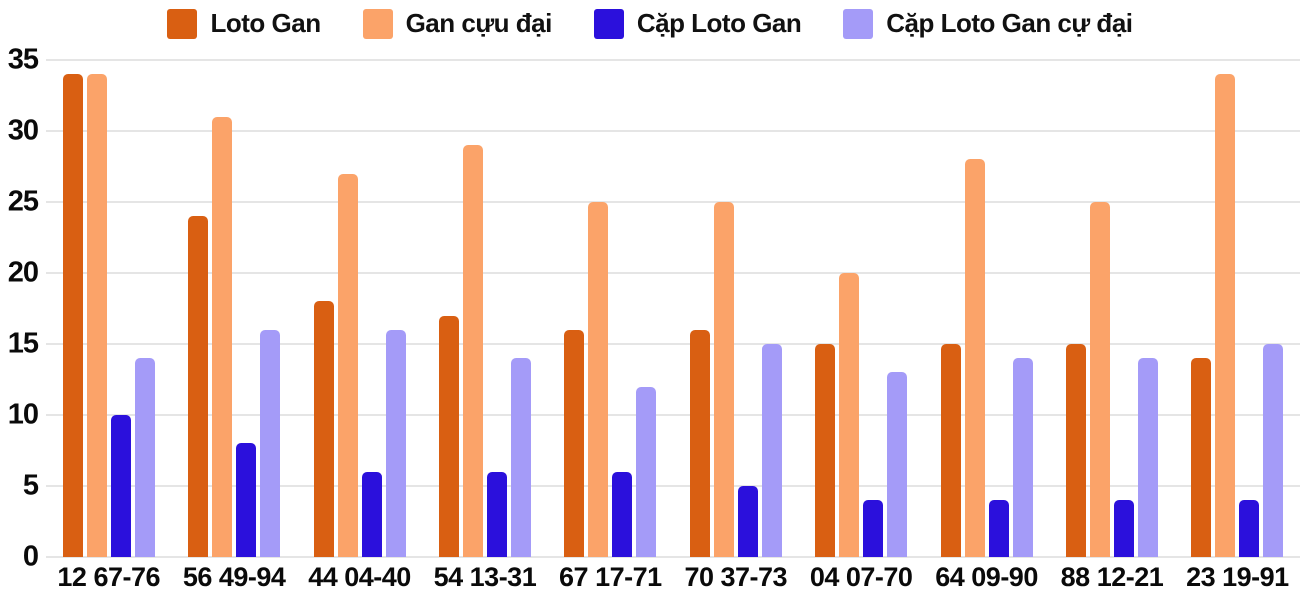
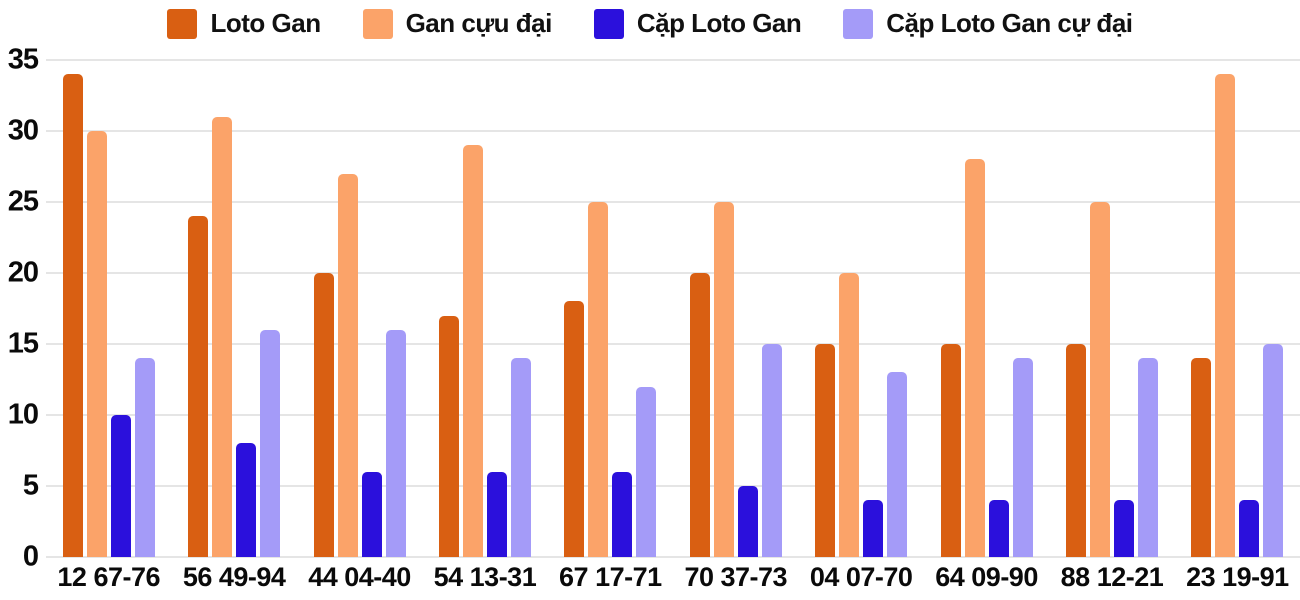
Gan cựu đại/12 67-76: 34 -> 30
Loto Gan/44 04-40: 18 -> 20
Loto Gan/67 17-71: 16 -> 18
Loto Gan/70 37-73: 16 -> 20
